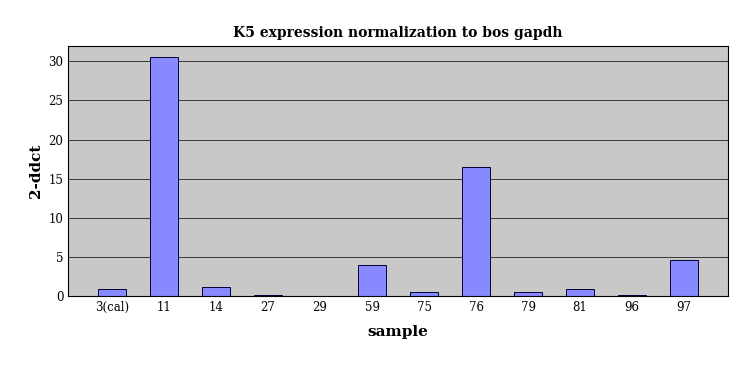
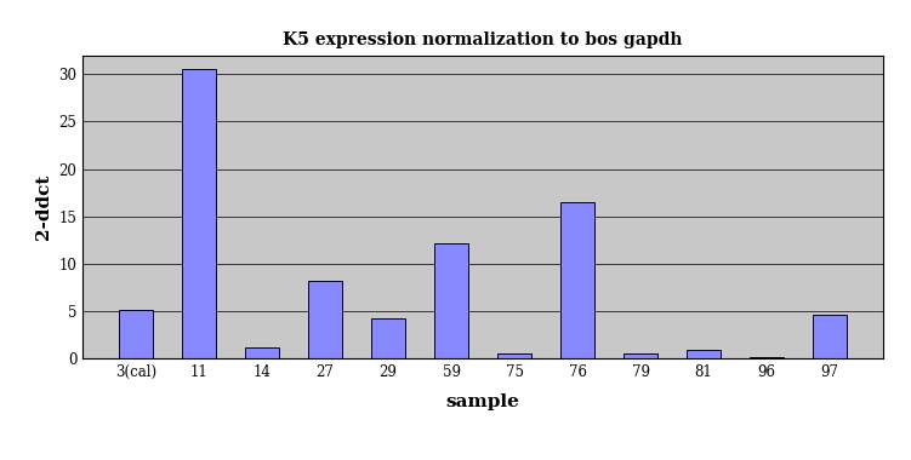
3(cal): 1.0 -> 5.2
27: 0.2 -> 8.2
29: 0.1 -> 4.2
59: 4.0 -> 12.2
